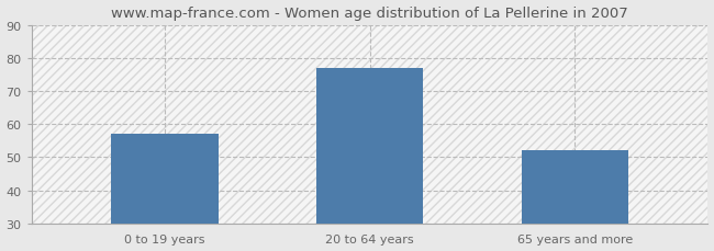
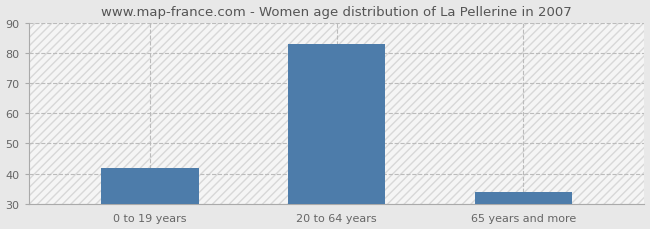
0 to 19 years: 57 -> 42
20 to 64 years: 77 -> 83
65 years and more: 52 -> 34
